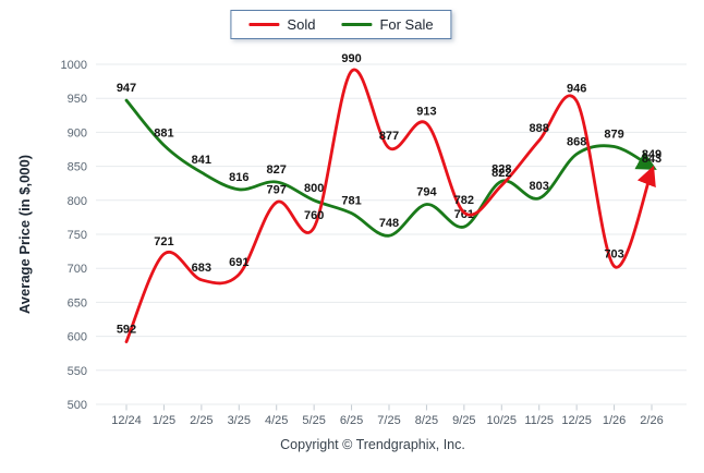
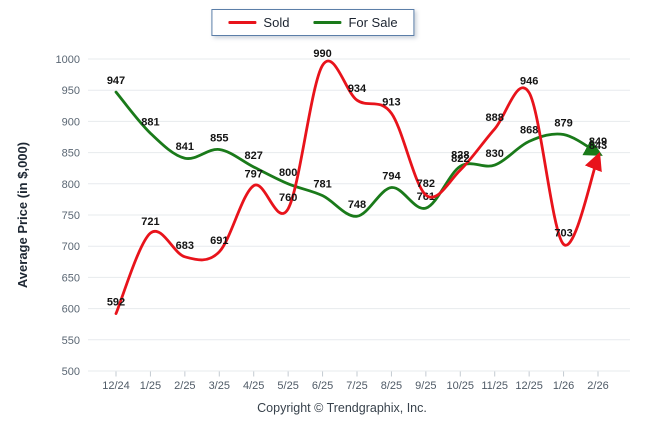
For Sale/3/25: 816 -> 855
Sold/7/25: 877 -> 934
For Sale/11/25: 803 -> 830
